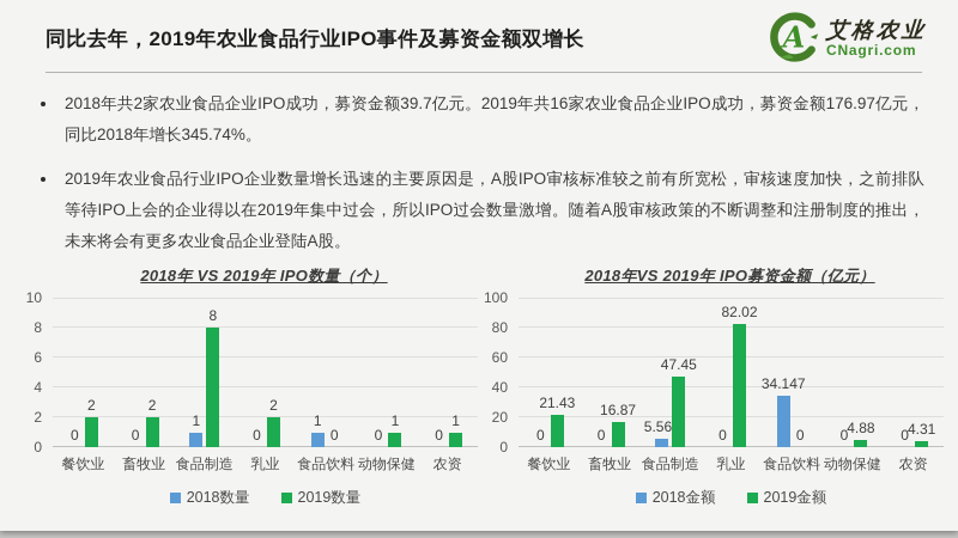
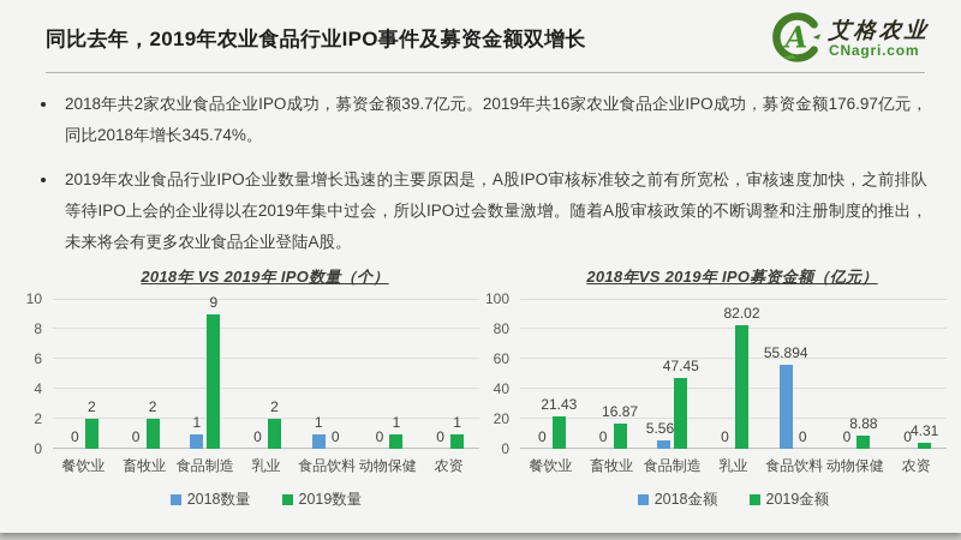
2018年 VS 2019年 IPO数量（个）/2019数量/食品制造: 8 -> 9
2018年VS 2019年 IPO募资金额（亿元）/2018金额/食品饮料: 34.147 -> 55.894
2018年VS 2019年 IPO募资金额（亿元）/2019金额/动物保健: 4.88 -> 8.88
